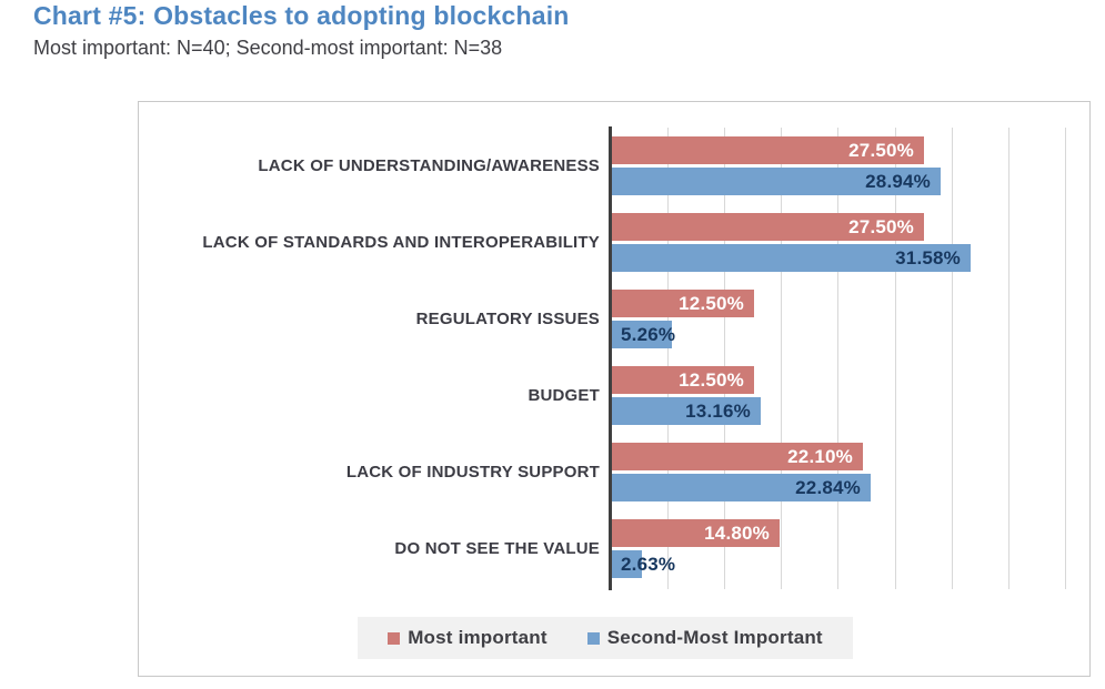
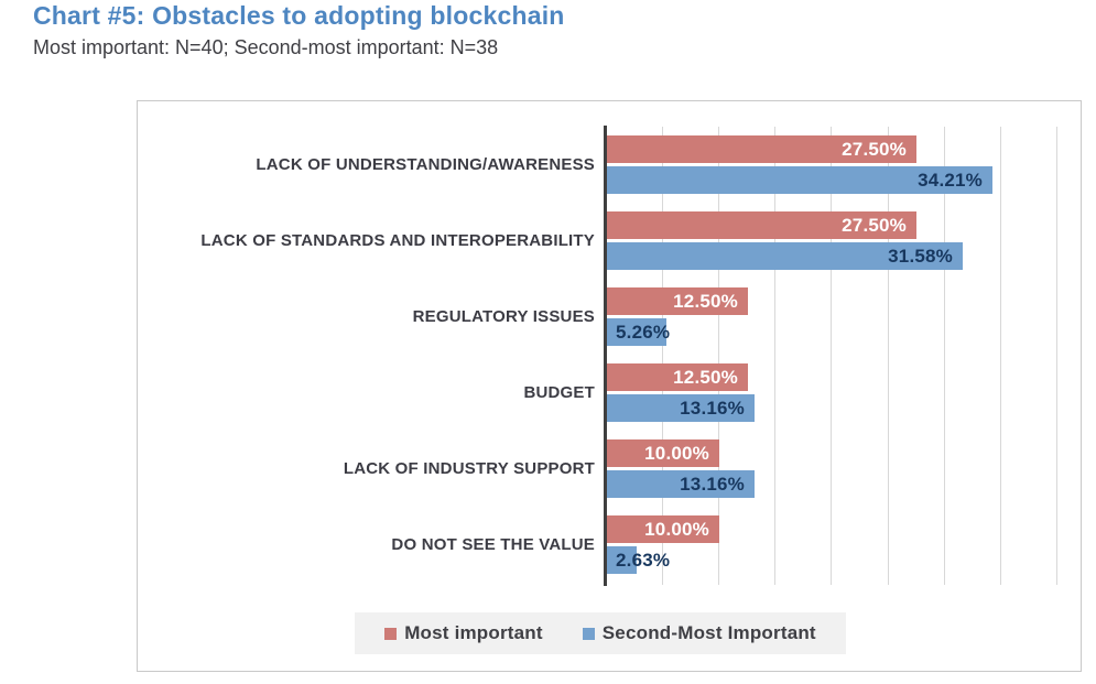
Second-Most Important/LACK OF UNDERSTANDING/AWARENESS: 28.94% -> 34.21%
Most important/LACK OF INDUSTRY SUPPORT: 22.10% -> 10.00%
Second-Most Important/LACK OF INDUSTRY SUPPORT: 22.84% -> 13.16%
Most important/DO NOT SEE THE VALUE: 14.80% -> 10.00%
